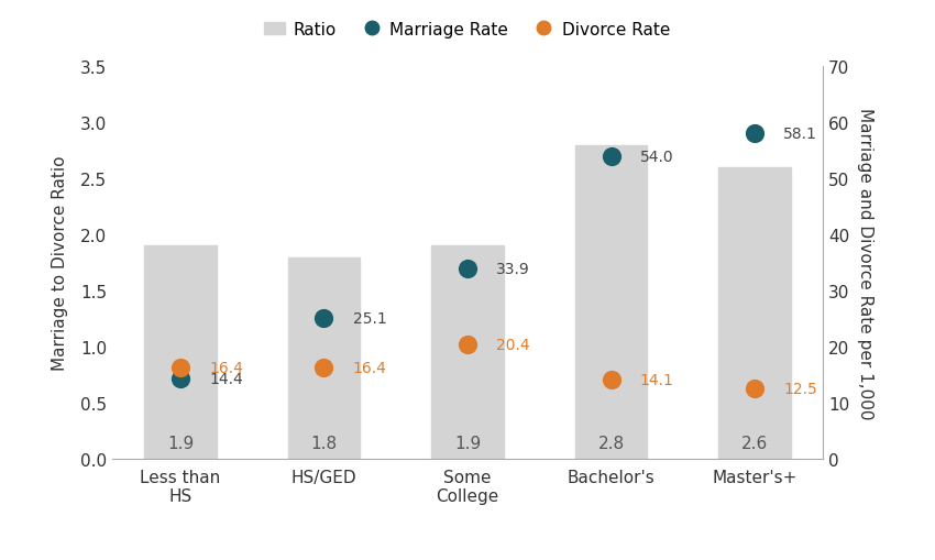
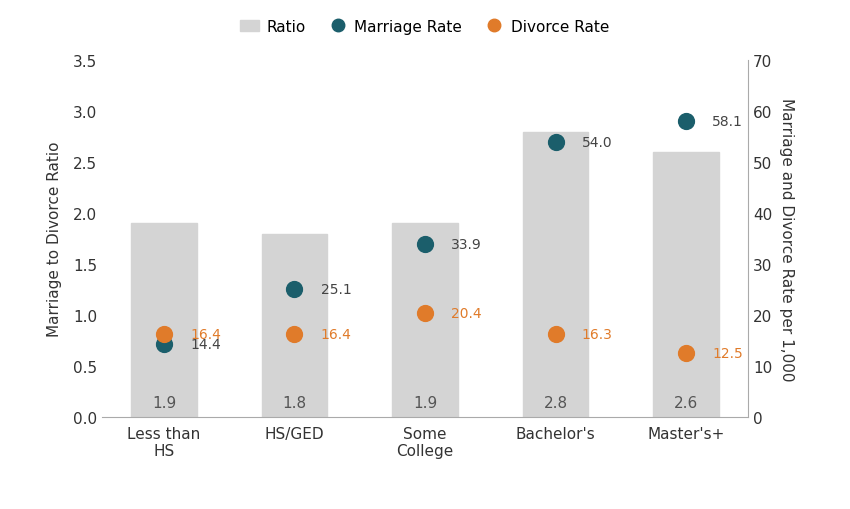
Divorce Rate/Bachelor's: 14.1 -> 16.3
